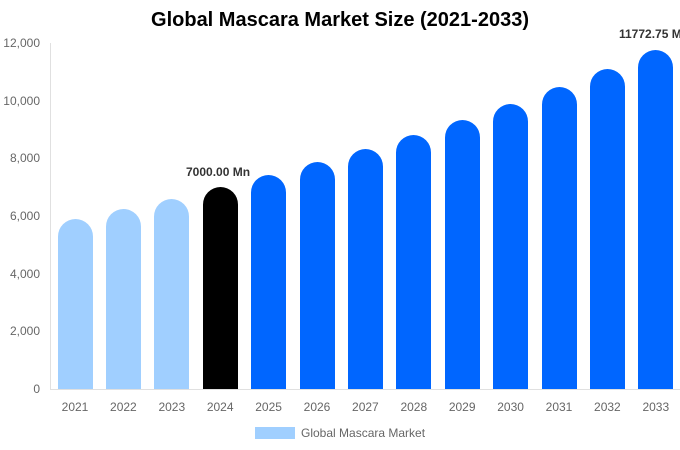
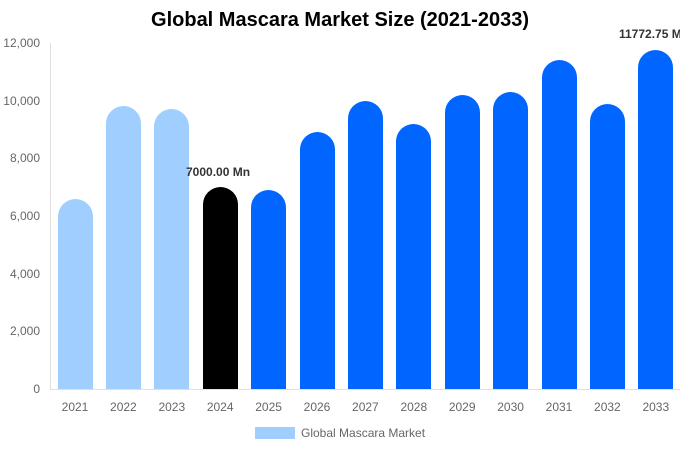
2021: 5900 -> 6600
2022: 6200 -> 9800
2023: 6600 -> 9700
2025: 7400 -> 6900
2026: 7900 -> 8900
2027: 8300 -> 10000
2028: 8800 -> 9200
2029: 9300 -> 10200
2030: 9900 -> 10300
2031: 10500 -> 11400
2032: 11100 -> 9900
